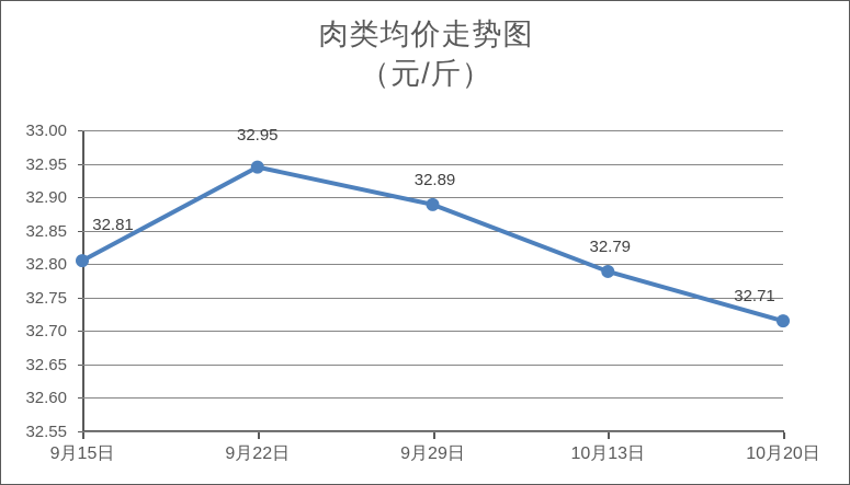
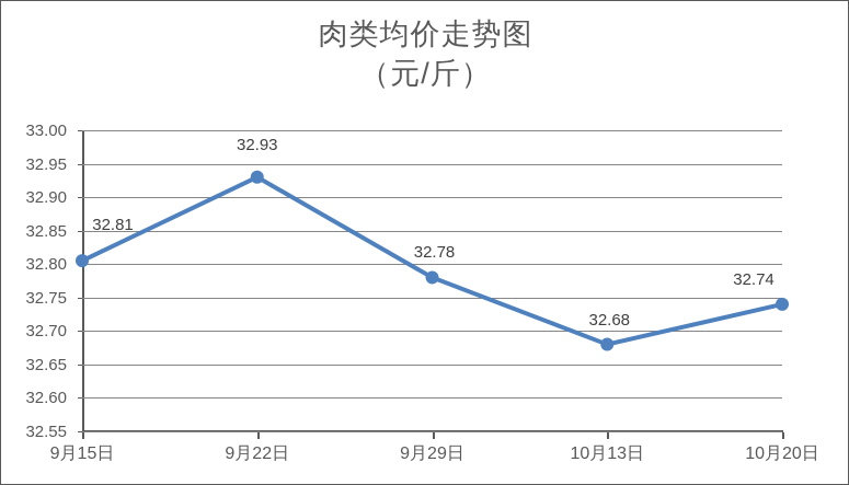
9月22日: 32.95 -> 32.93
9月29日: 32.89 -> 32.78
10月13日: 32.79 -> 32.68
10月20日: 32.71 -> 32.74
